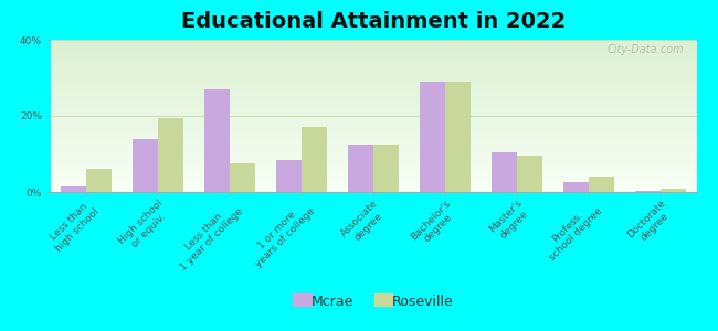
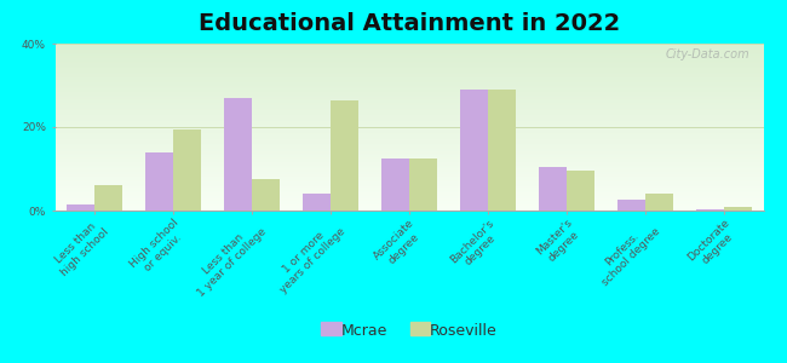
Mcrae/1 or more years of college: 8.5% -> 4.0%
Roseville/1 or more years of college: 17.0% -> 26.5%
